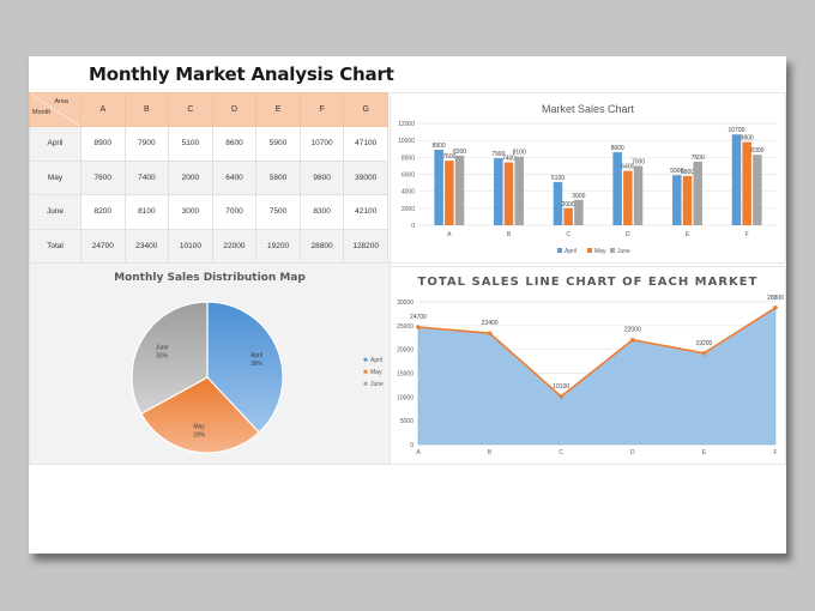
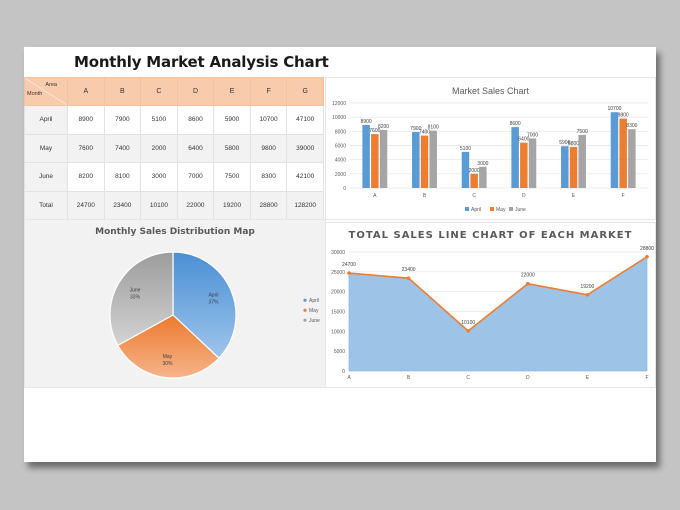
Monthly Sales Distribution Map/April: 38% -> 37%
Monthly Sales Distribution Map/May: 29% -> 30%
